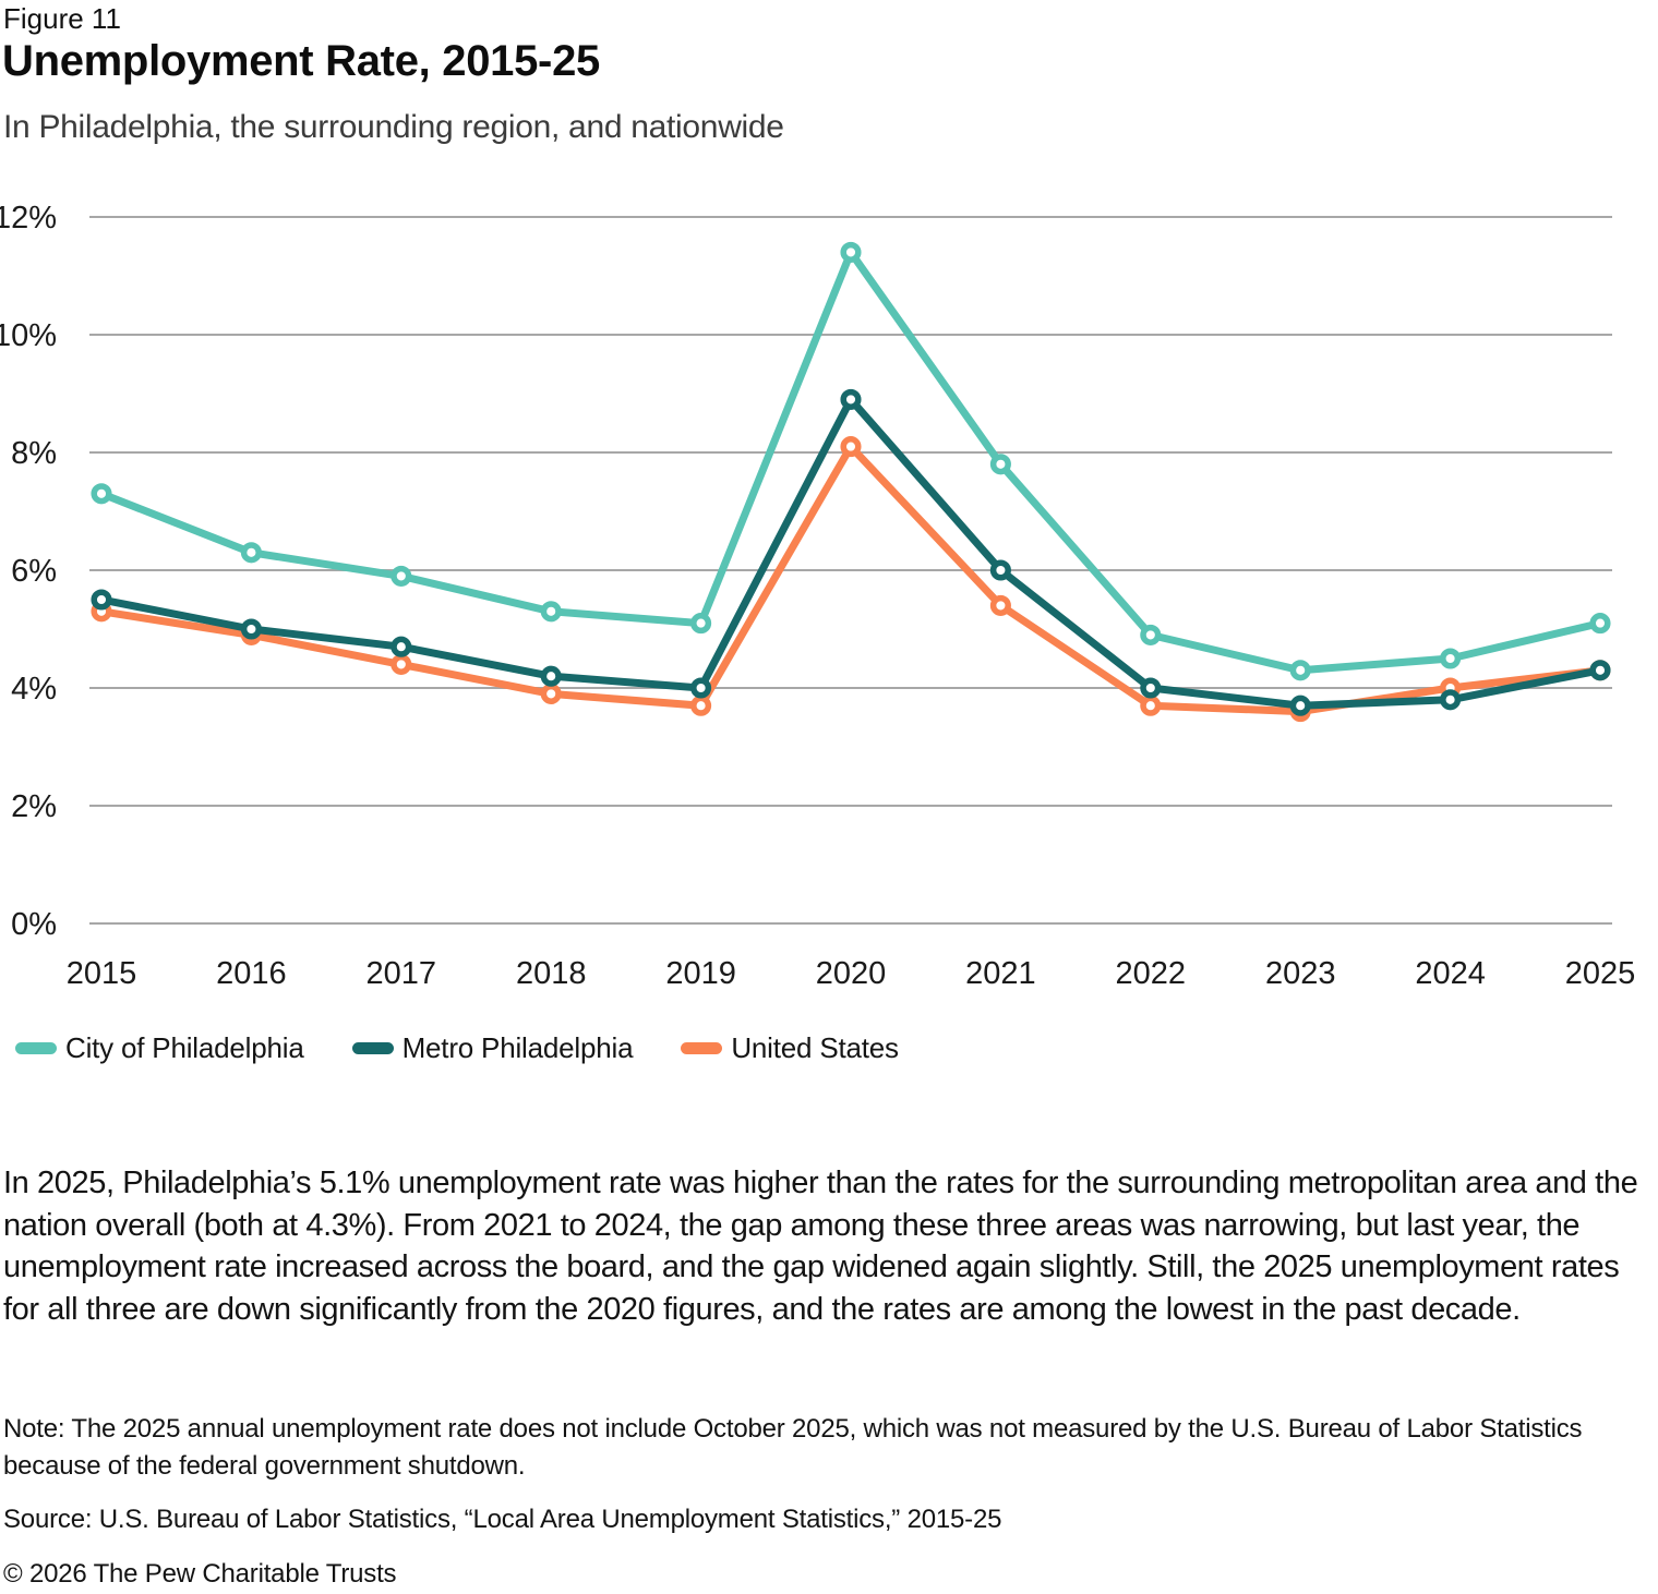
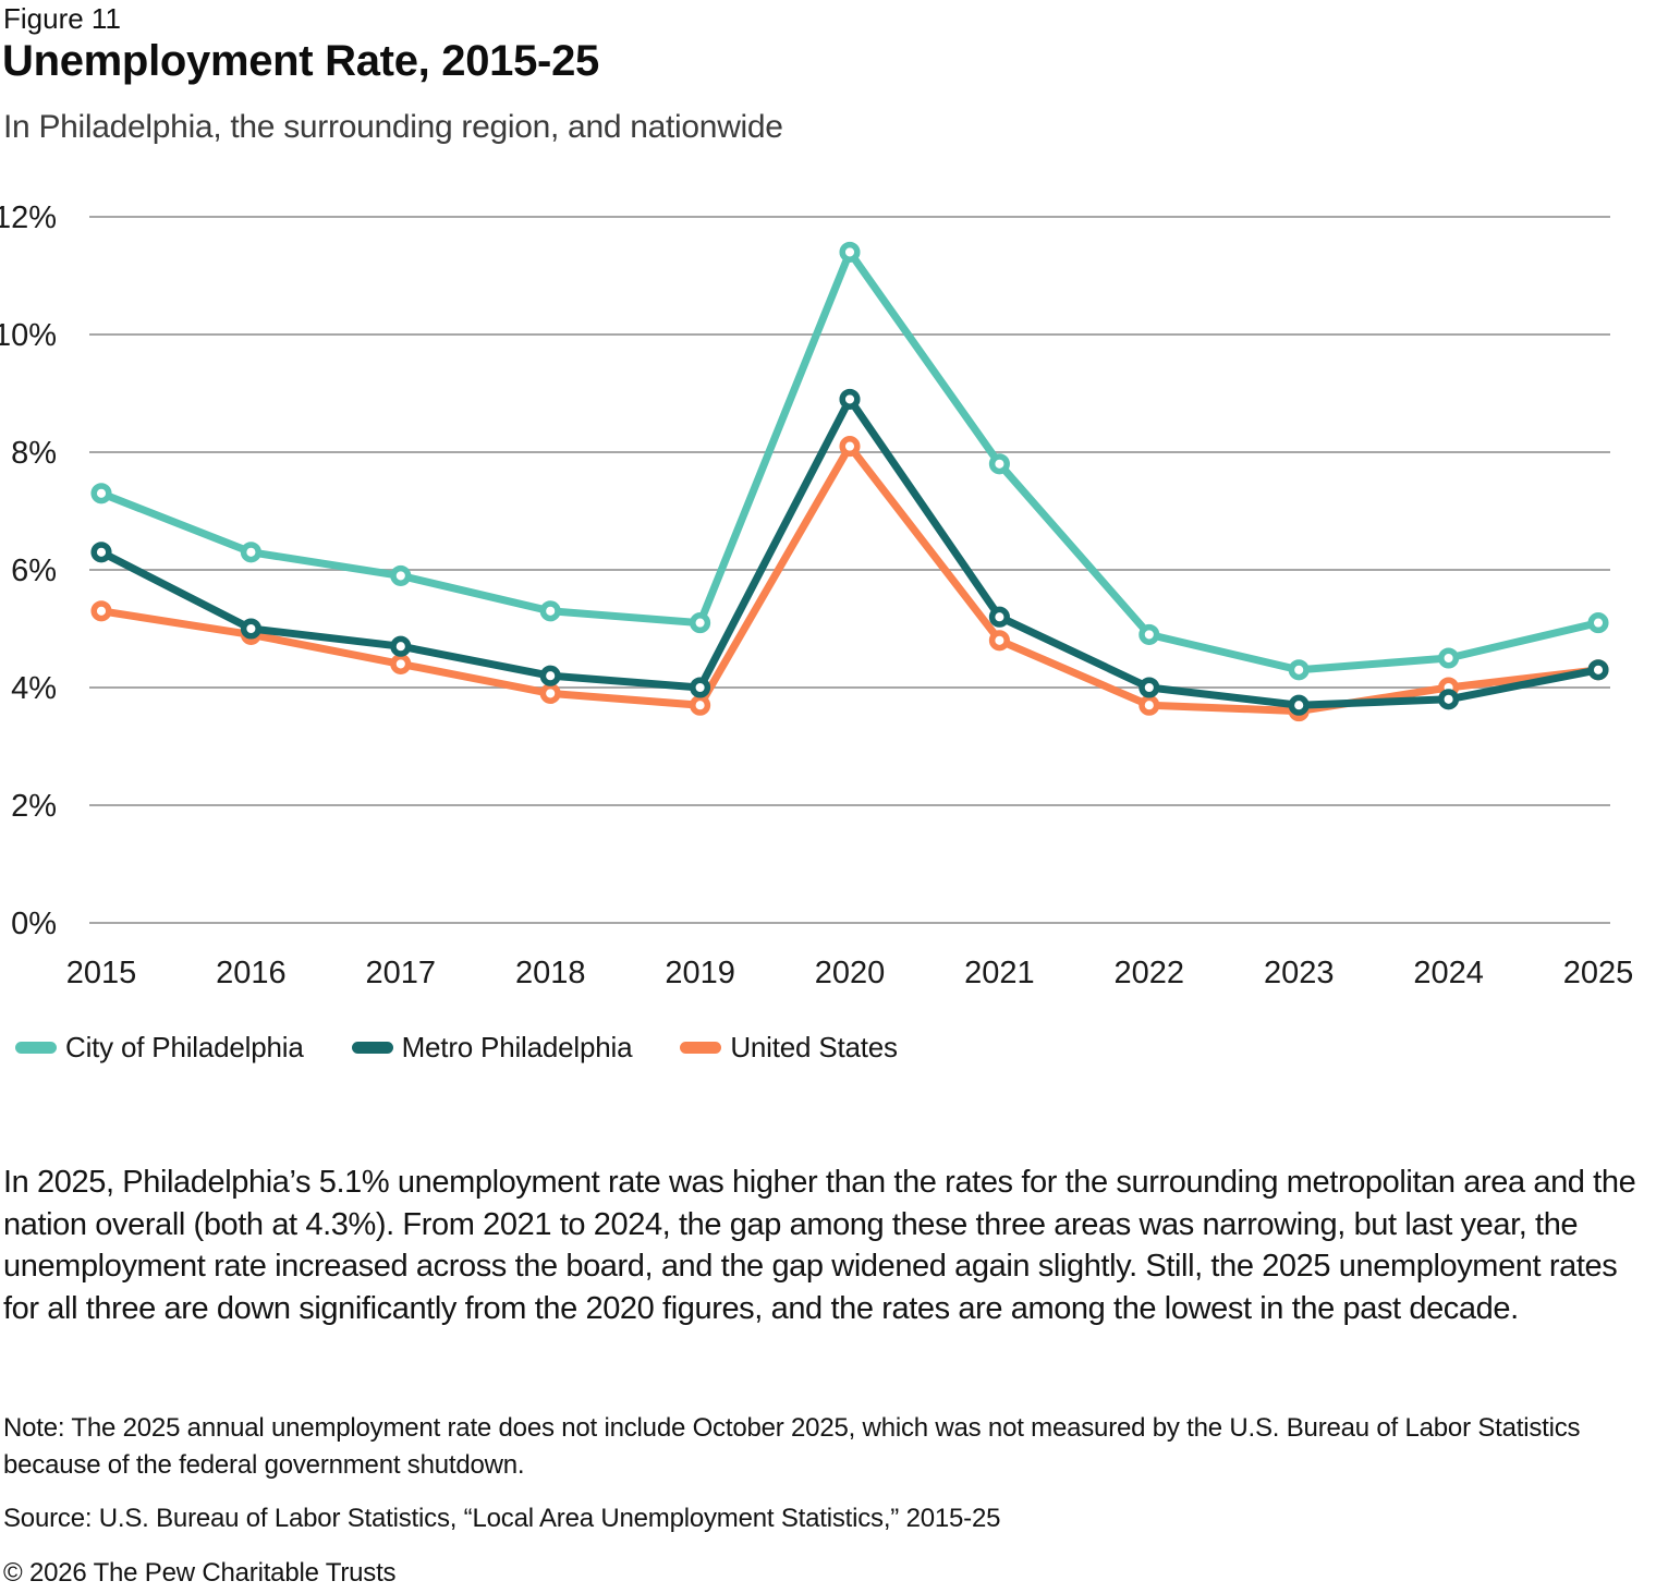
Metro Philadelphia/2015: 5.5% -> 6.3%
Metro Philadelphia/2021: 6.0% -> 5.2%
United States/2021: 5.4% -> 4.8%
